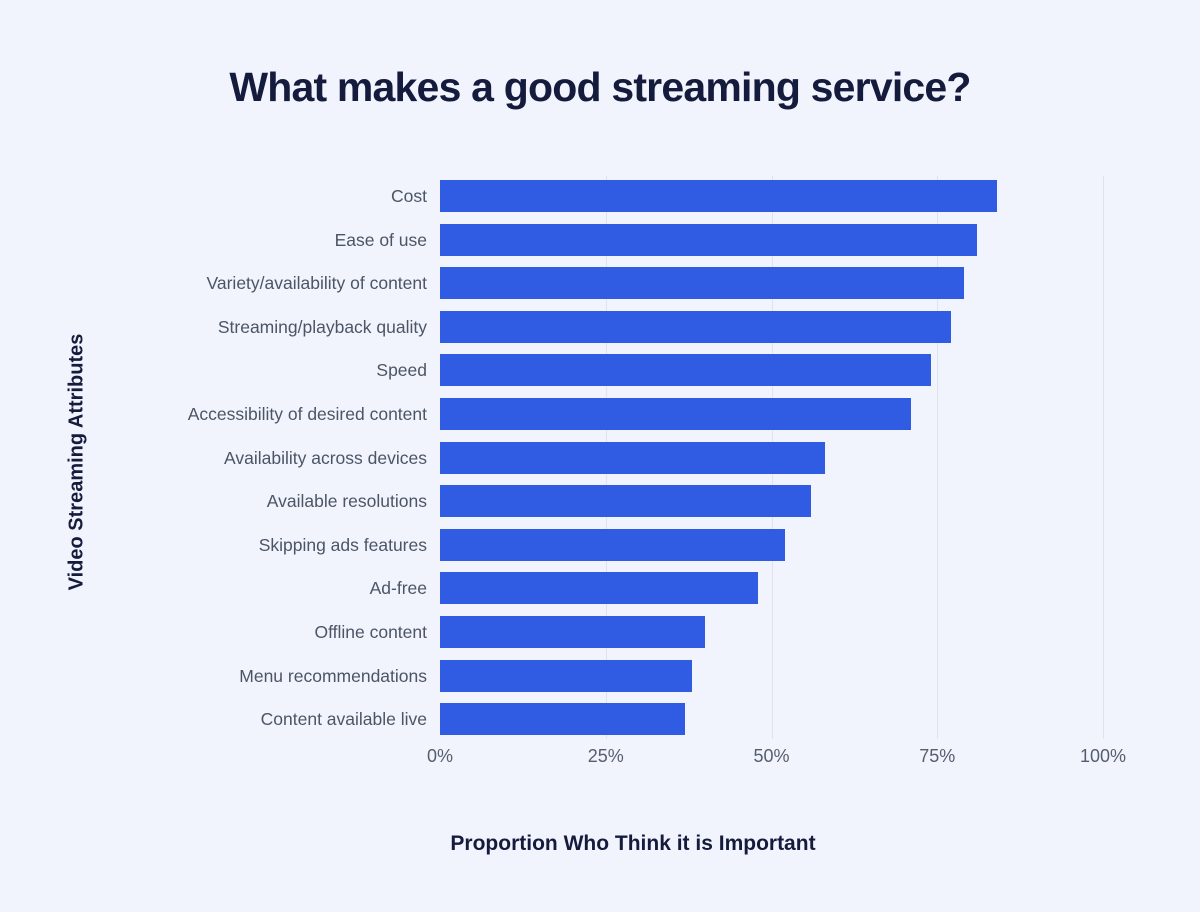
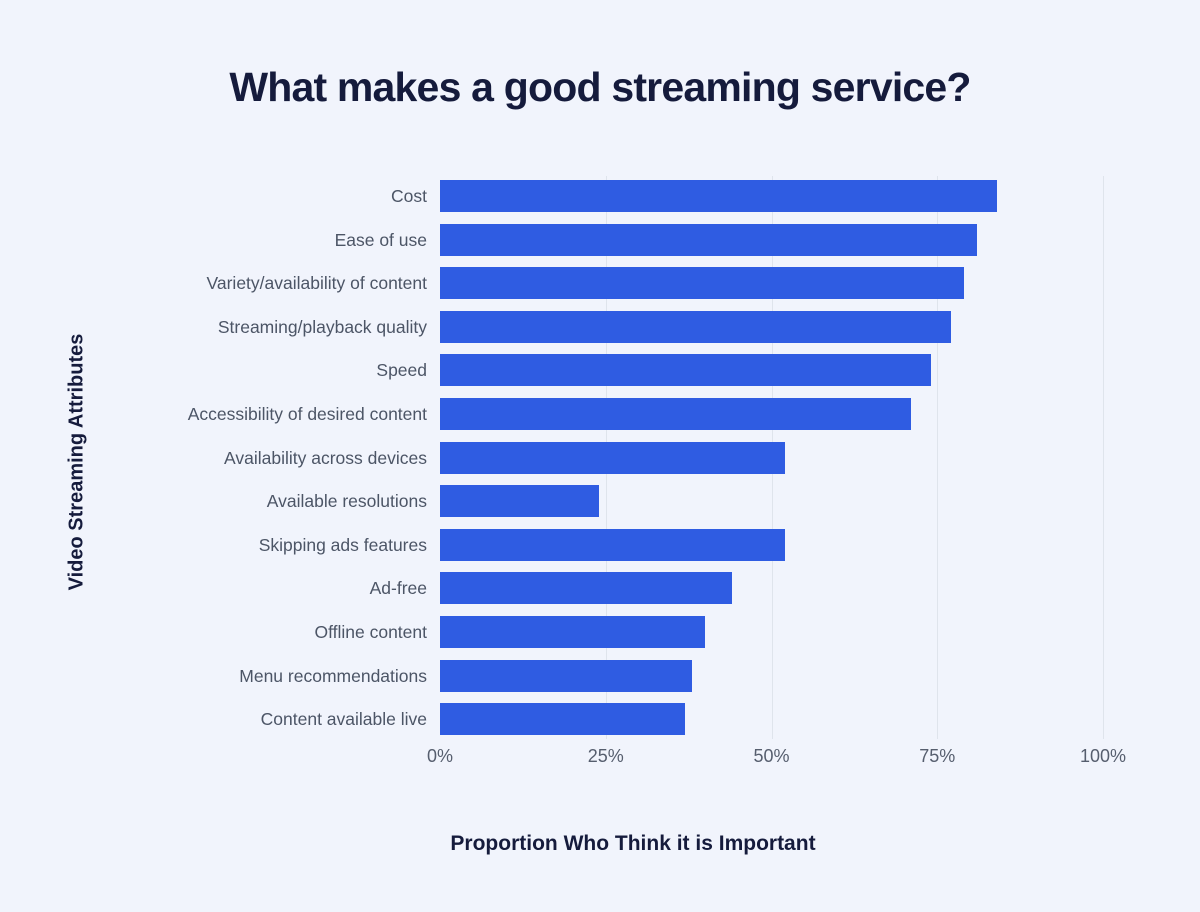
Availability across devices: 58% -> 52%
Available resolutions: 56% -> 24%
Ad-free: 48% -> 44%
